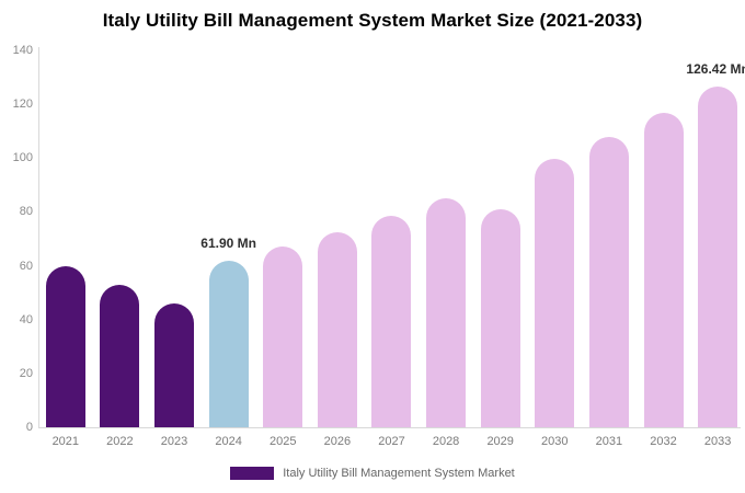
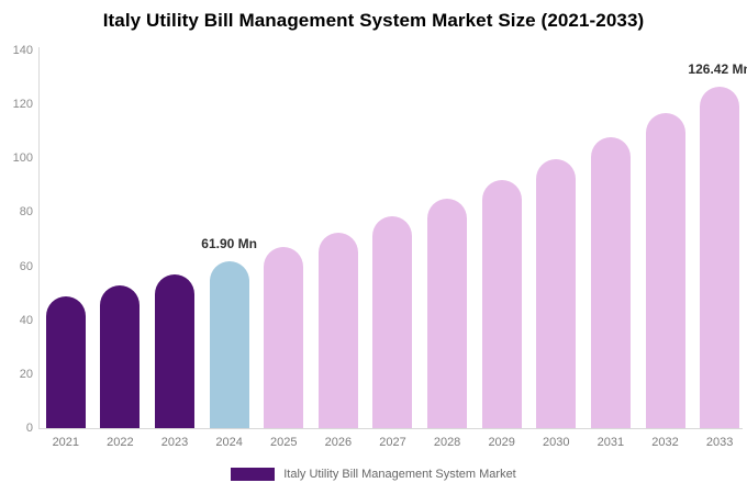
2021: 60 -> 49
2023: 46 -> 57
2029: 81 -> 92
